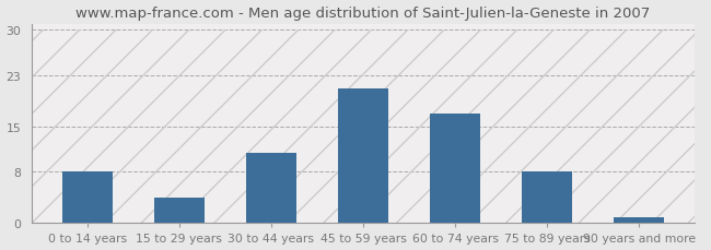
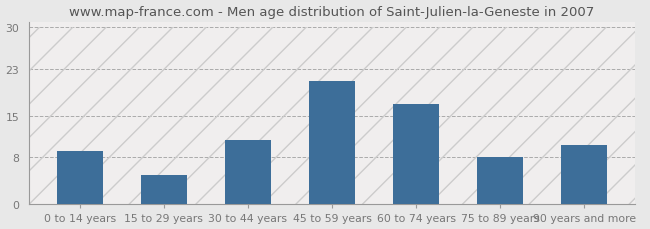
0 to 14 years: 8 -> 9
15 to 29 years: 4 -> 5
90 years and more: 1 -> 10
